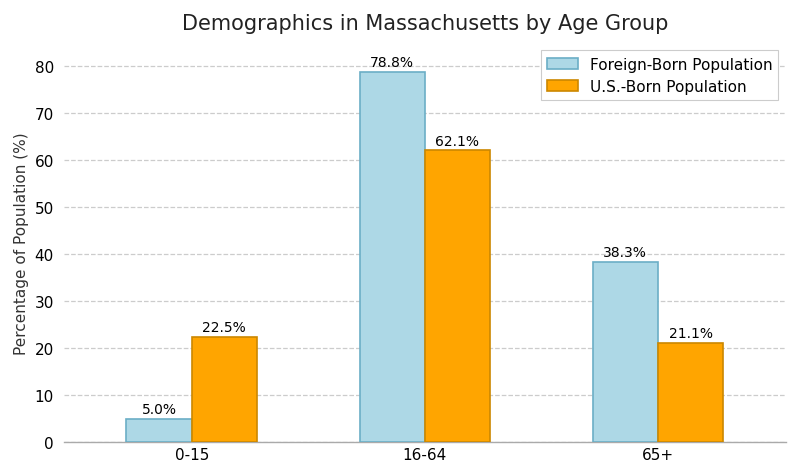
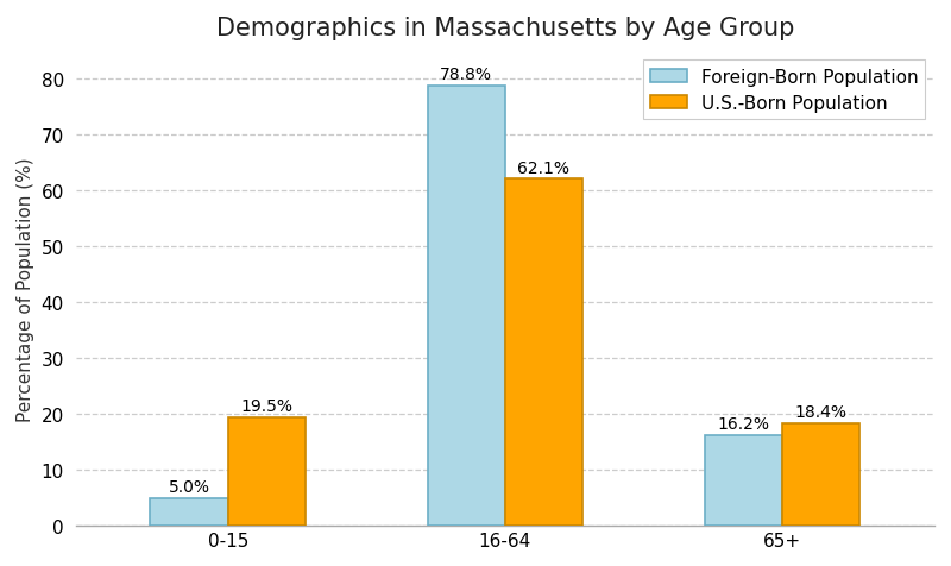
U.S.-Born Population/0-15: 22.5% -> 19.5%
Foreign-Born Population/65+: 38.3% -> 16.2%
U.S.-Born Population/65+: 21.1% -> 18.4%
